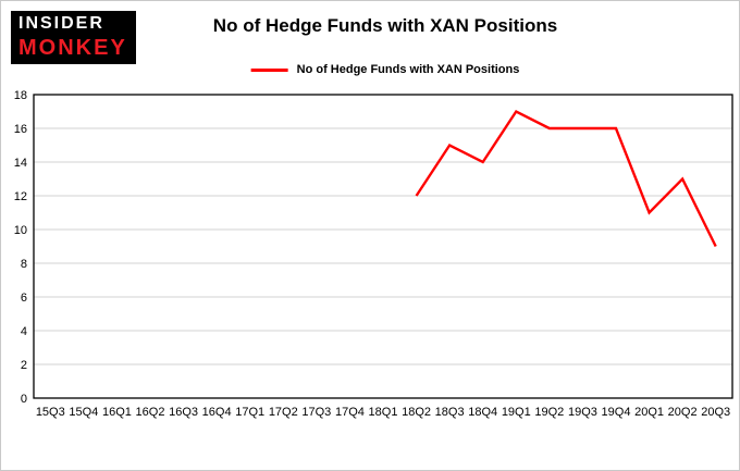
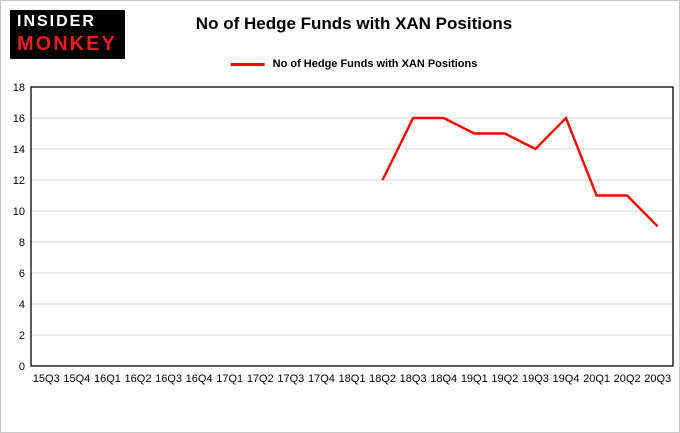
18Q3: 15 -> 16
18Q4: 14 -> 16
19Q1: 17 -> 15
19Q2: 16 -> 15
19Q3: 16 -> 14
20Q2: 13 -> 11
